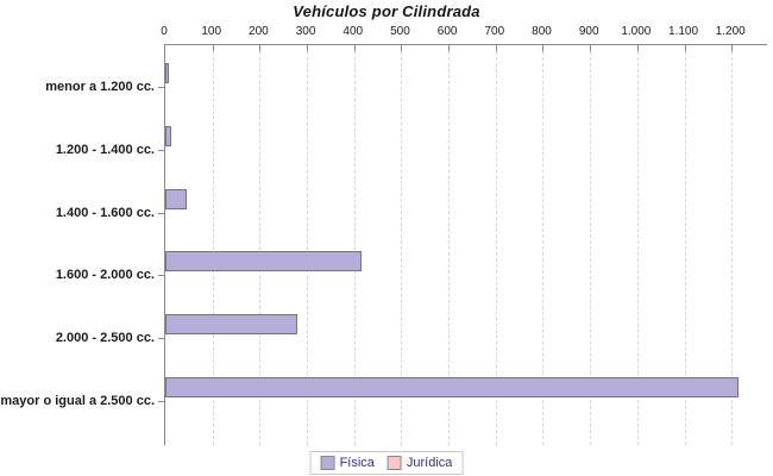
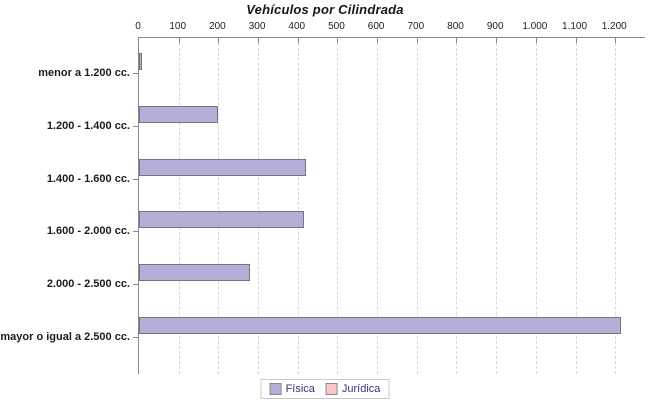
Física/1.200 - 1.400 cc.: 10 -> 200
Física/1.400 - 1.600 cc.: 40 -> 420
